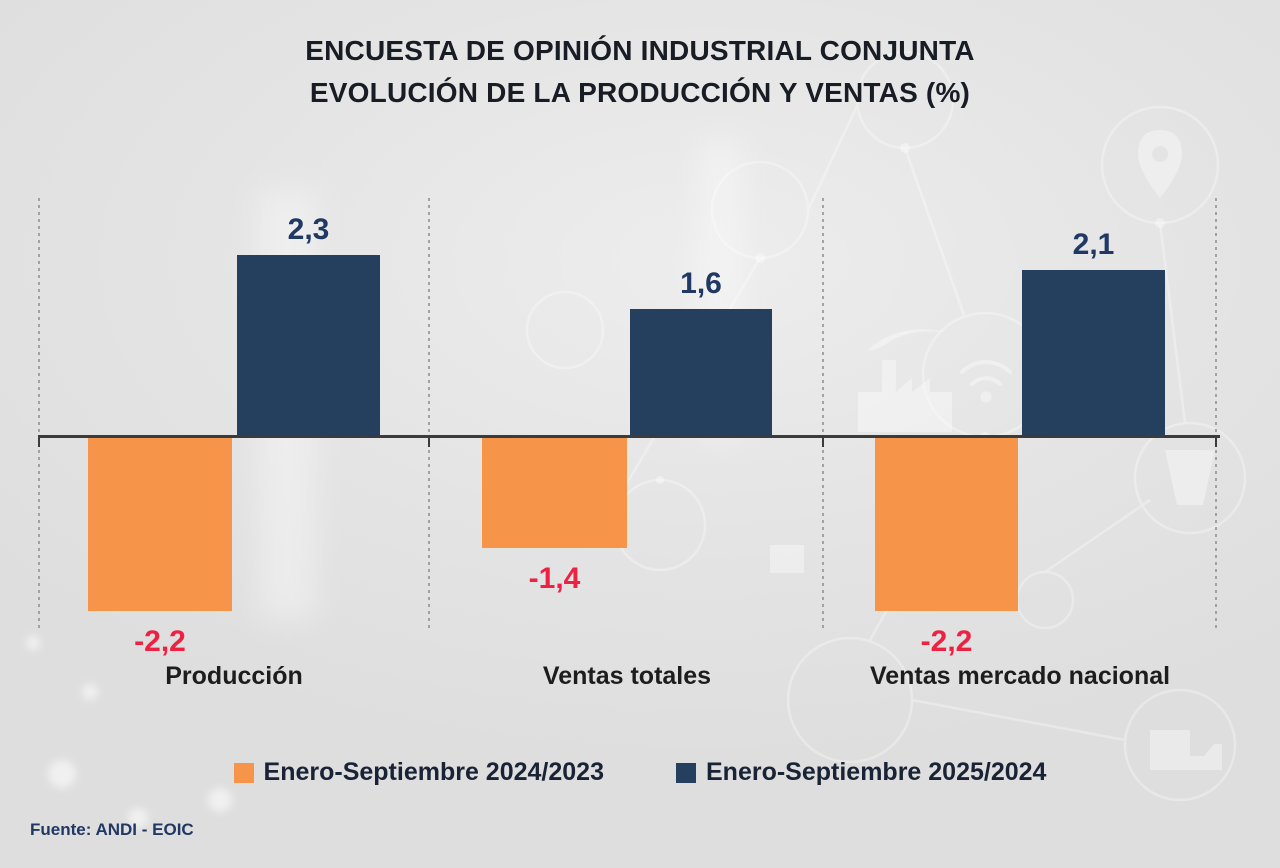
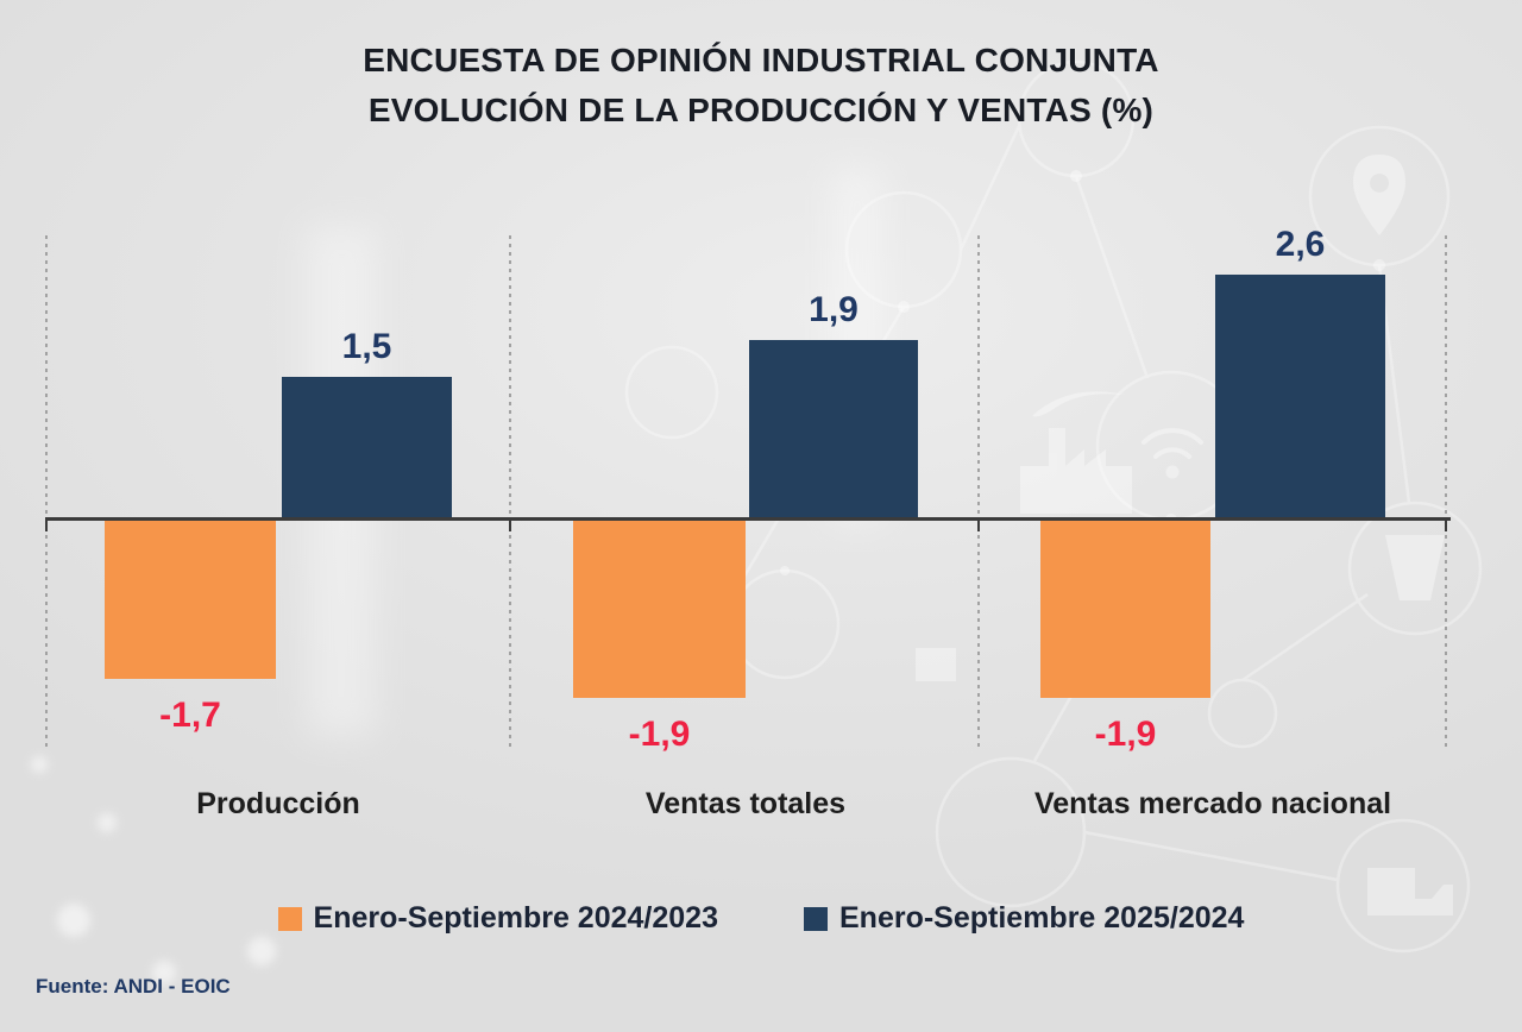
Enero-Septiembre 2024/2023/Producción: -2,2 -> -1,7
Enero-Septiembre 2025/2024/Producción: 2,3 -> 1,5
Enero-Septiembre 2024/2023/Ventas totales: -1,4 -> -1,9
Enero-Septiembre 2025/2024/Ventas totales: 1,6 -> 1,9
Enero-Septiembre 2024/2023/Ventas mercado nacional: -2,2 -> -1,9
Enero-Septiembre 2025/2024/Ventas mercado nacional: 2,1 -> 2,6
